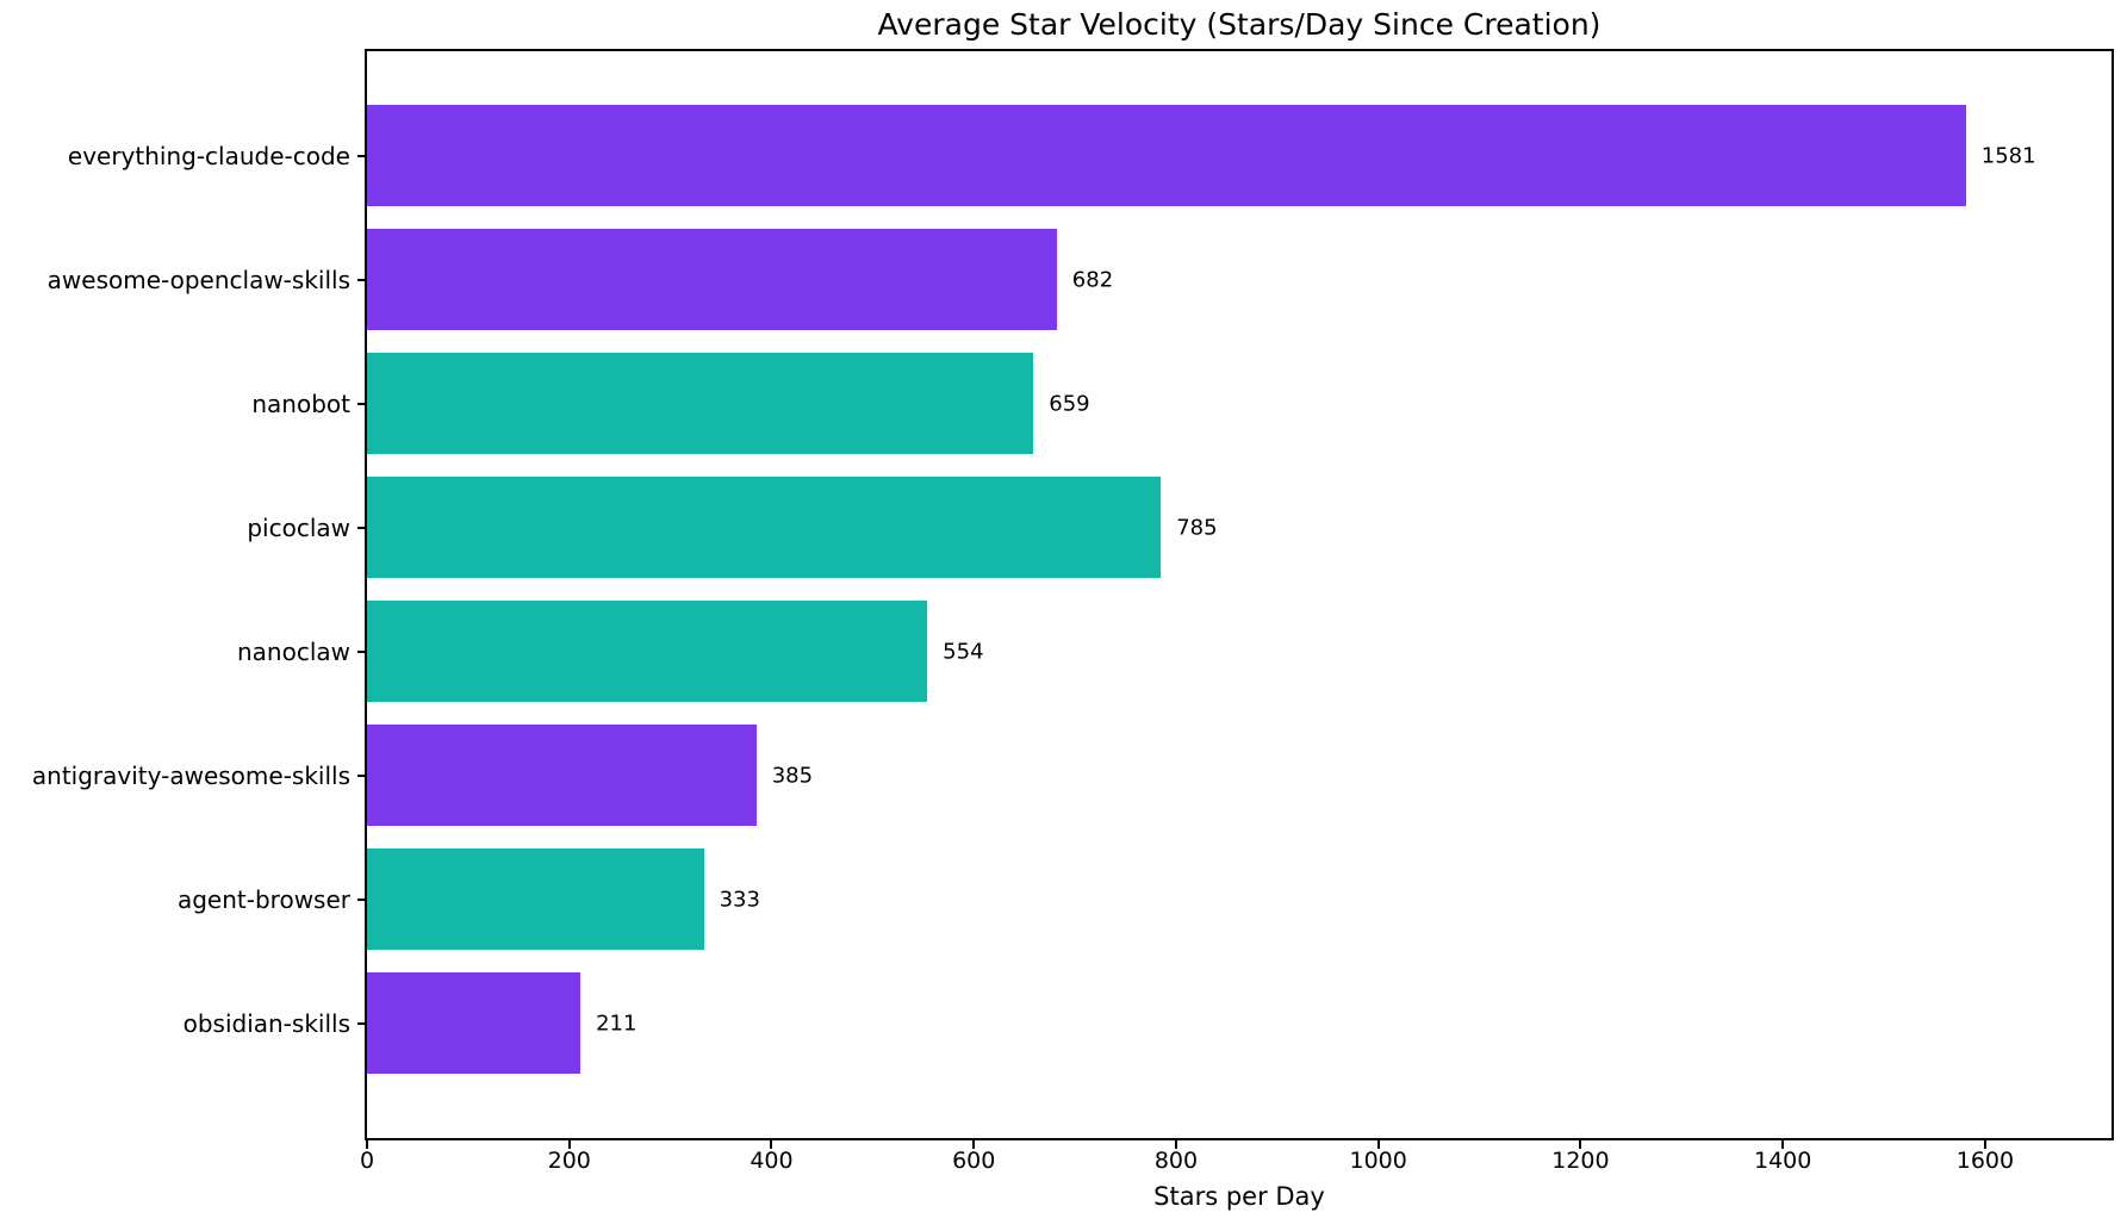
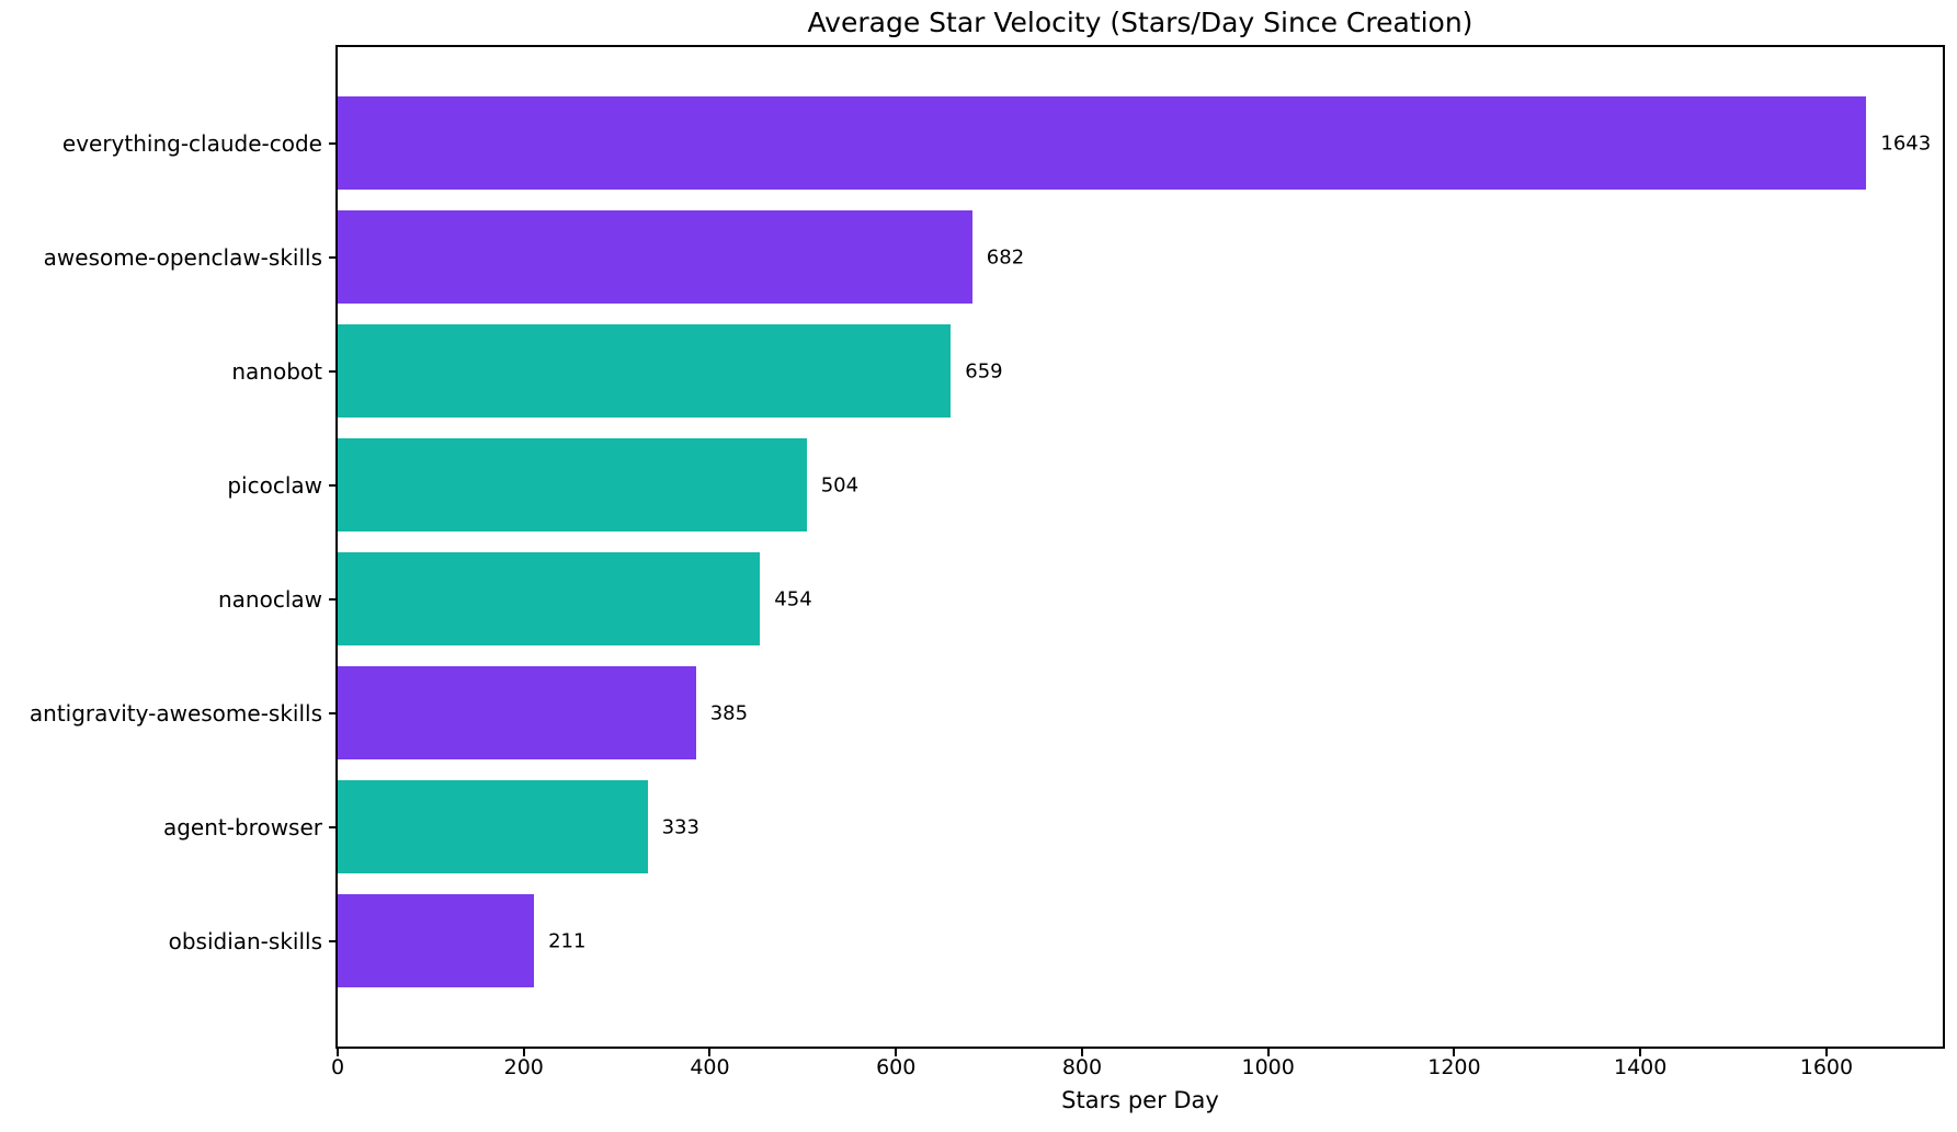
everything-claude-code: 1581 -> 1643
picoclaw: 785 -> 504
nanoclaw: 554 -> 454
